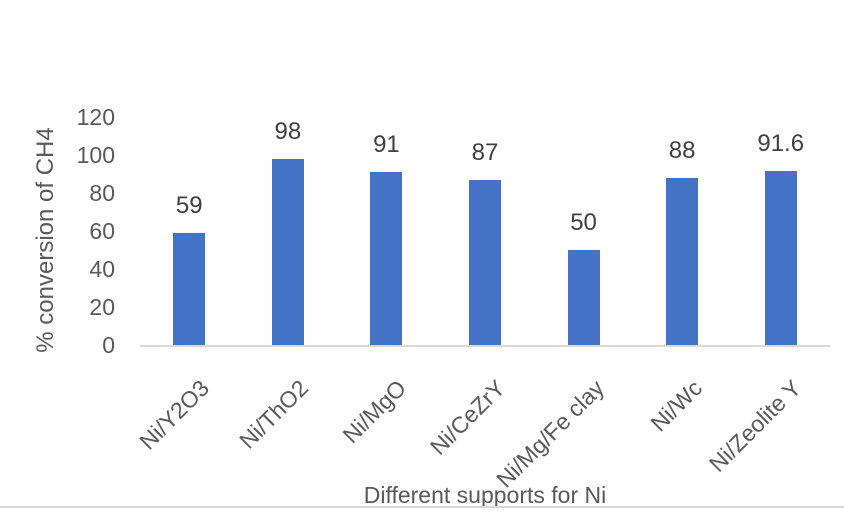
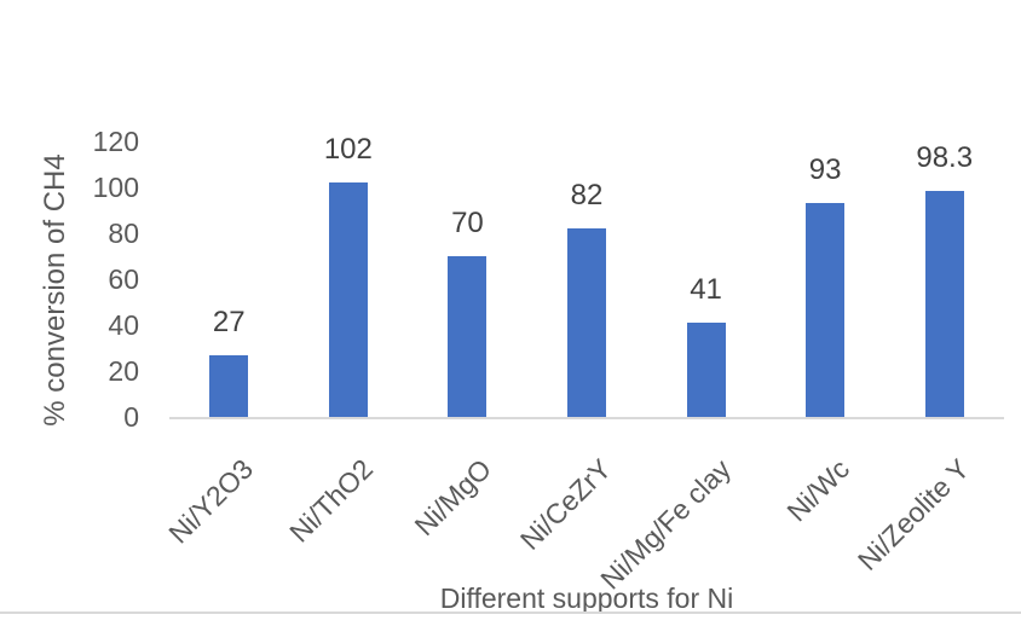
Ni/Y2O3: 59 -> 27
Ni/ThO2: 98 -> 102
Ni/MgO: 91 -> 70
Ni/CeZrY: 87 -> 82
Ni/Mg/Fe clay: 50 -> 41
Ni/Wc: 88 -> 93
Ni/Zeolite Y: 91.6 -> 98.3
